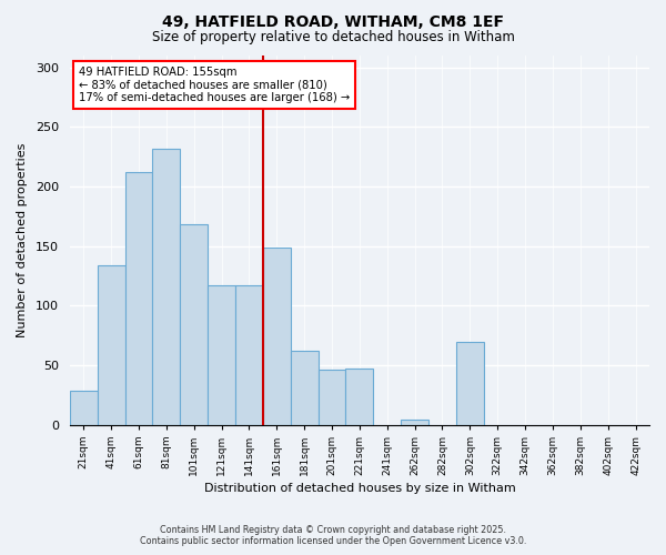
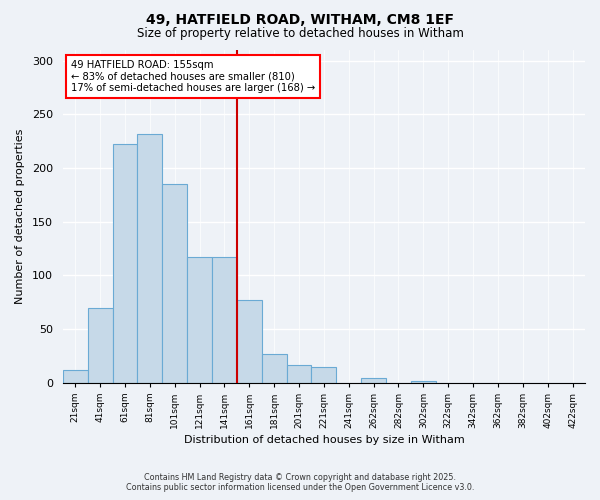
21sqm: 29 -> 12
41sqm: 134 -> 70
61sqm: 212 -> 222
101sqm: 168 -> 185
161sqm: 149 -> 77
181sqm: 62 -> 27
201sqm: 46 -> 16
221sqm: 47 -> 15
302sqm: 70 -> 2
